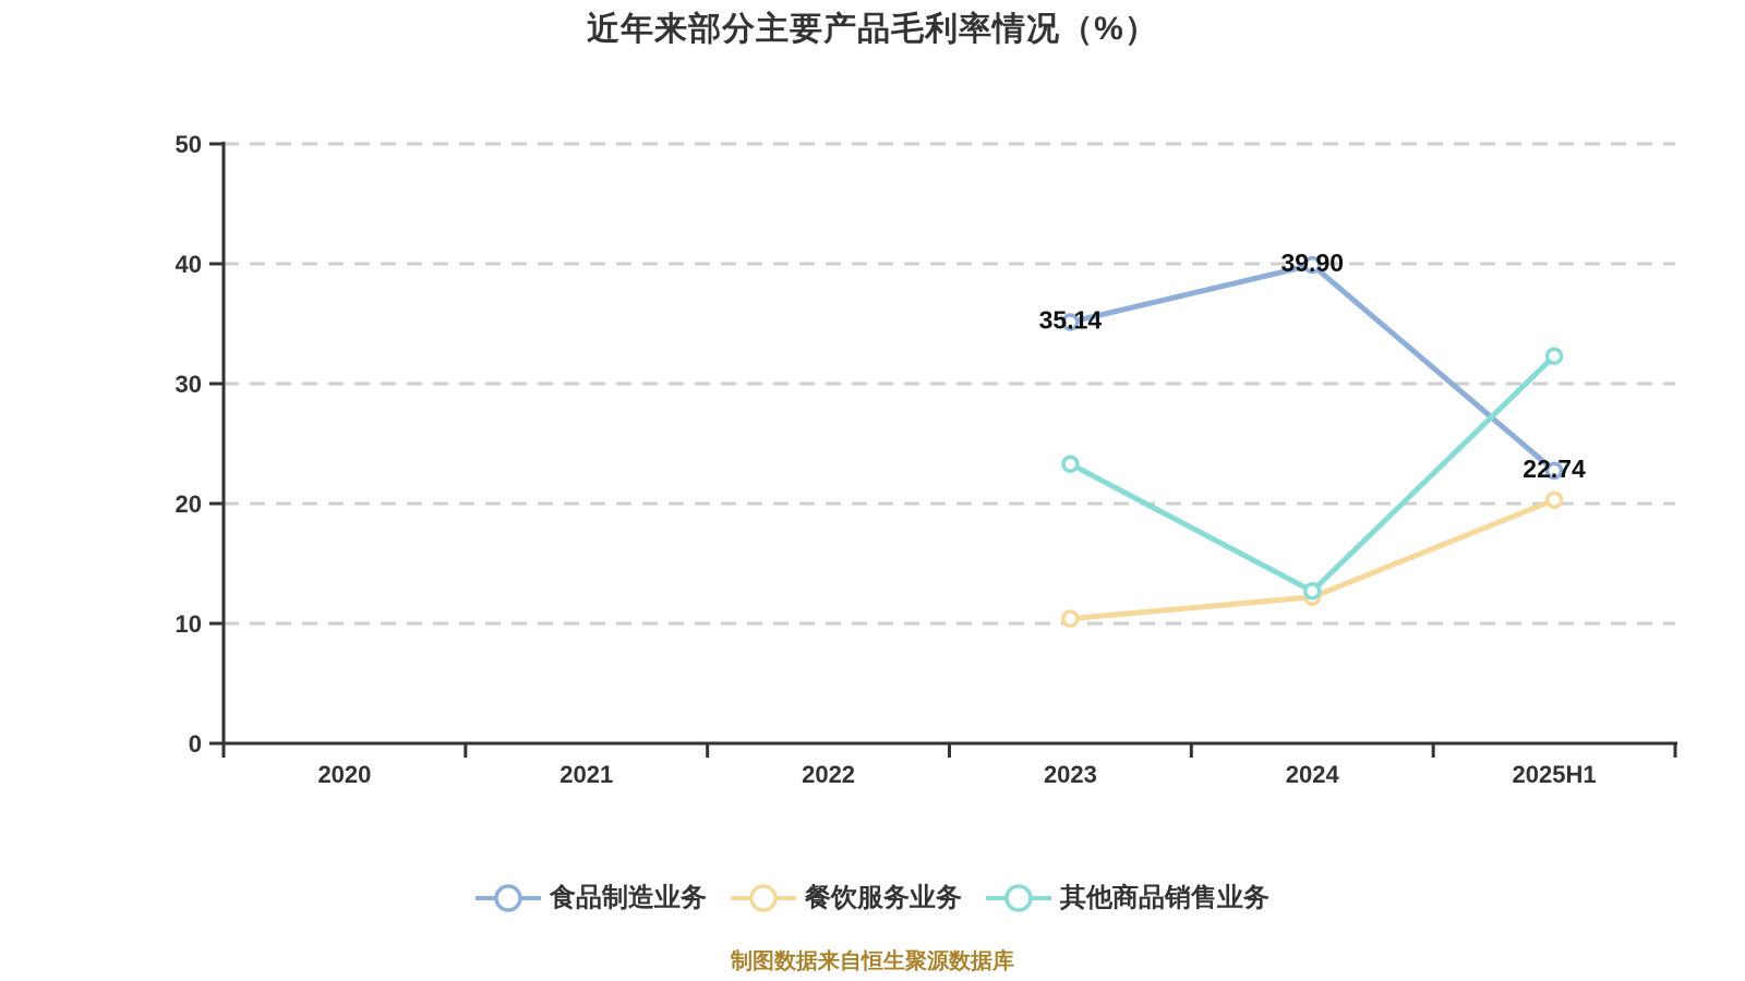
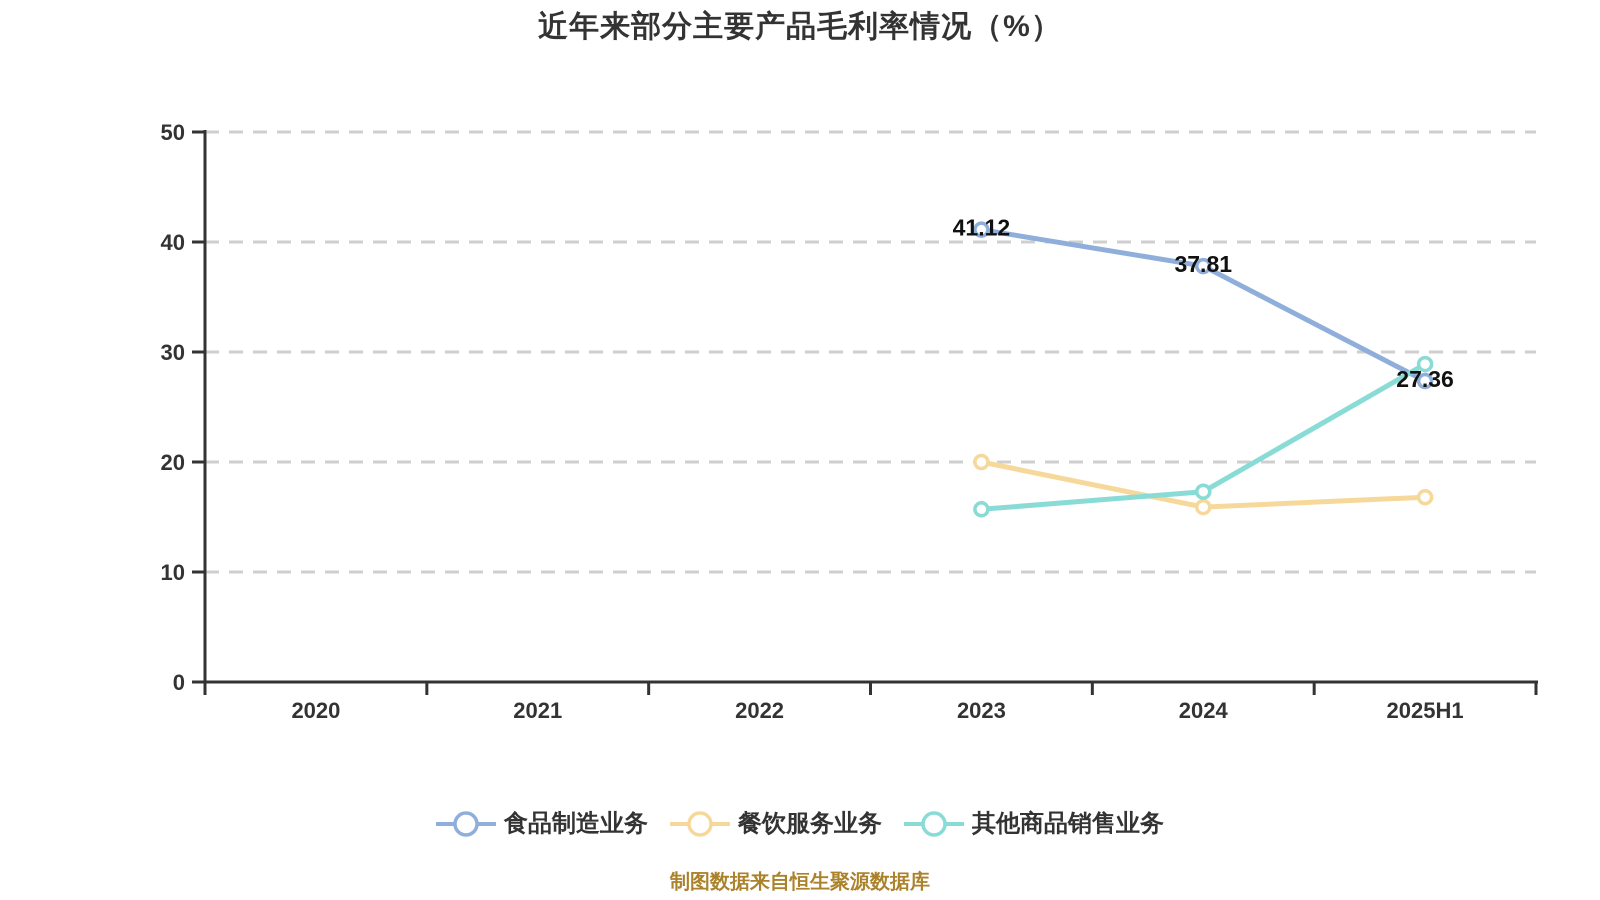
食品制造业务/2023: 35.14 -> 41.12
餐饮服务业务/2023: 10.4 -> 20.0
其他商品销售业务/2023: 23.3 -> 15.7
食品制造业务/2024: 39.90 -> 37.81
餐饮服务业务/2024: 12.2 -> 15.9
其他商品销售业务/2024: 12.7 -> 17.3
食品制造业务/2025H1: 22.74 -> 27.36
餐饮服务业务/2025H1: 20.3 -> 16.8
其他商品销售业务/2025H1: 32.3 -> 28.9
